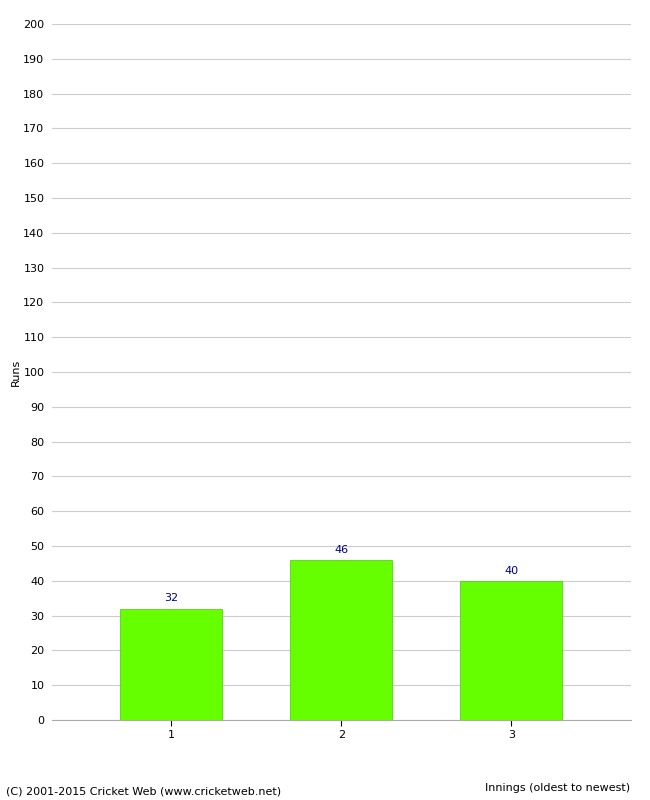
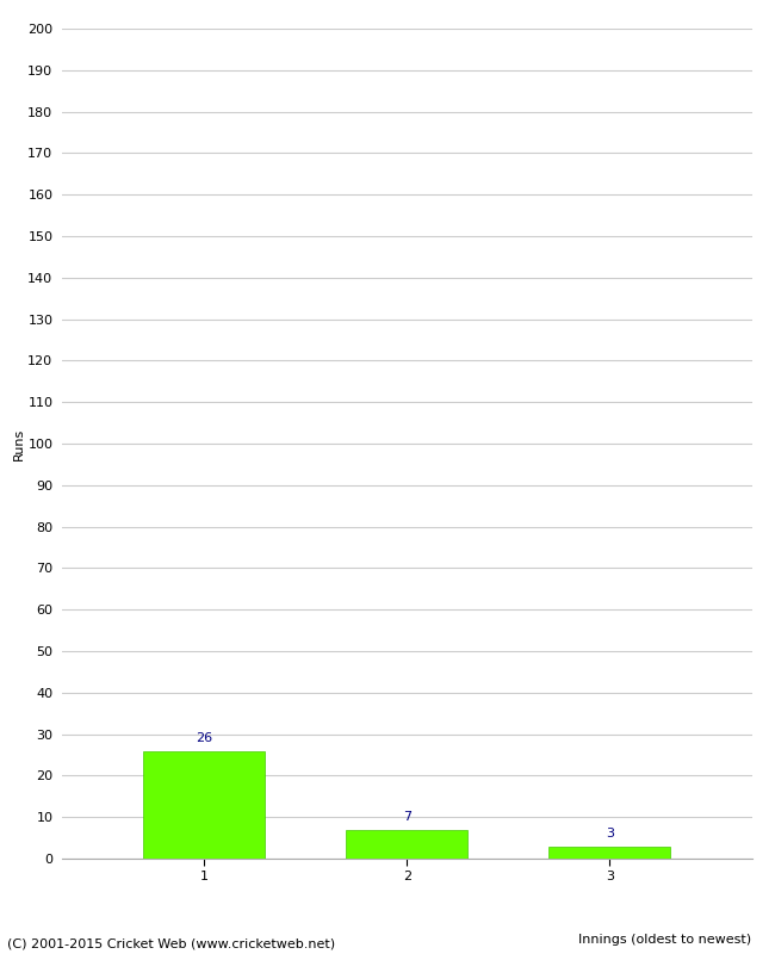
1: 32 -> 26
2: 46 -> 7
3: 40 -> 3
